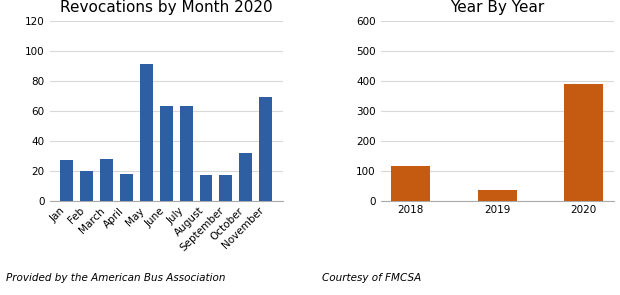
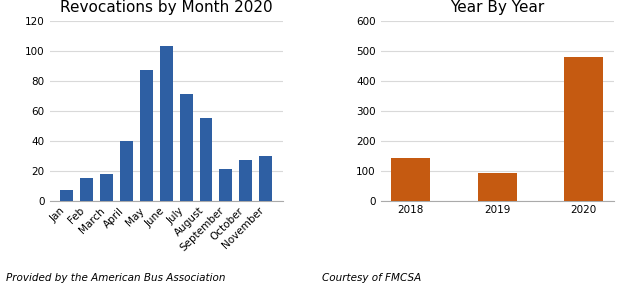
Jan: 27 -> 7
Feb: 20 -> 15
March: 28 -> 18
April: 18 -> 40
May: 91 -> 87
June: 63 -> 103
July: 63 -> 71
August: 17 -> 55
September: 17 -> 21
October: 32 -> 27
November: 69 -> 30
2018: 115 -> 143
2019: 35 -> 93
2020: 390 -> 480
